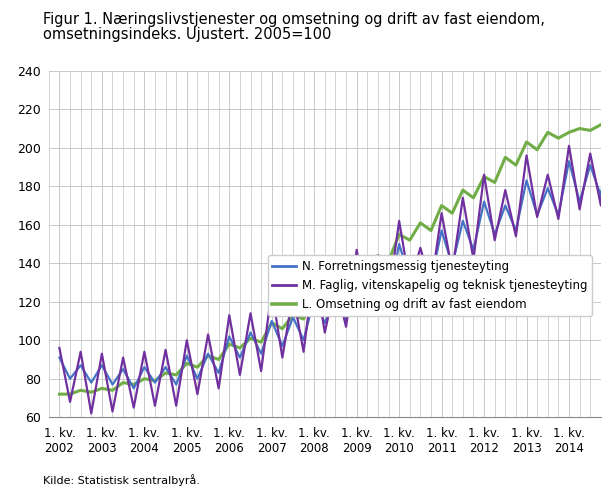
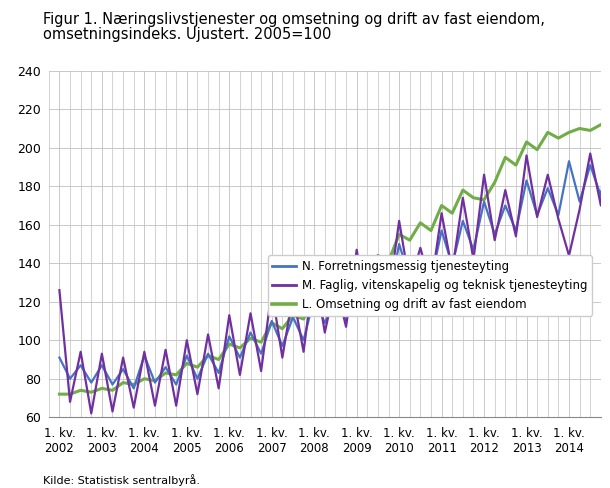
M. Faglig, vitenskapelig og teknisk tjenesteyting/1. kv. 2002: 96 -> 126
N. Forretningsmessig tjenesteyting/1. kv. 2004: 86 -> 92
L. Omsetning og drift av fast eiendom/1. kv. 2012: 185 -> 173
M. Faglig, vitenskapelig og teknisk tjenesteyting/1. kv. 2014: 201 -> 144
